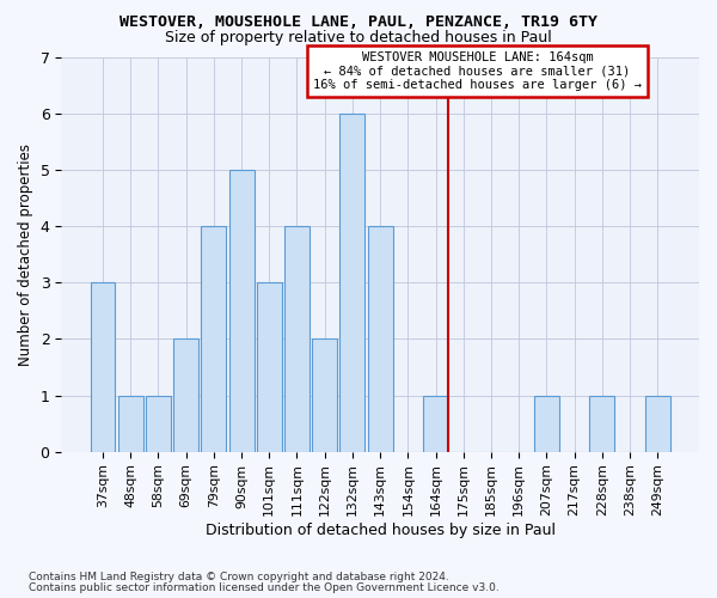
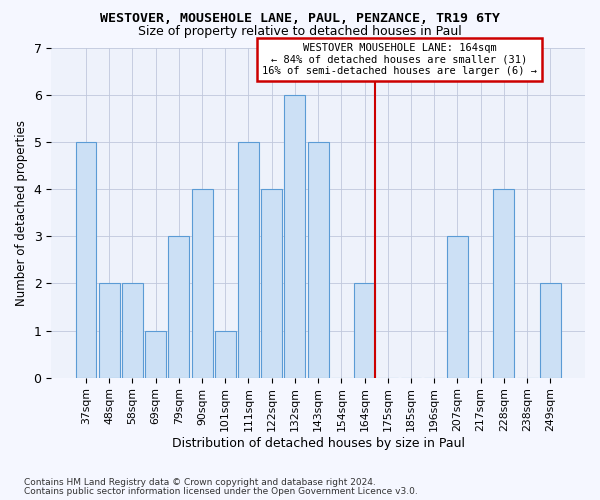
37sqm: 3 -> 5
48sqm: 1 -> 2
58sqm: 1 -> 2
69sqm: 2 -> 1
79sqm: 4 -> 3
90sqm: 5 -> 4
101sqm: 3 -> 1
111sqm: 4 -> 5
122sqm: 2 -> 4
143sqm: 4 -> 5
164sqm: 1 -> 2
207sqm: 1 -> 3
228sqm: 1 -> 4
249sqm: 1 -> 2
